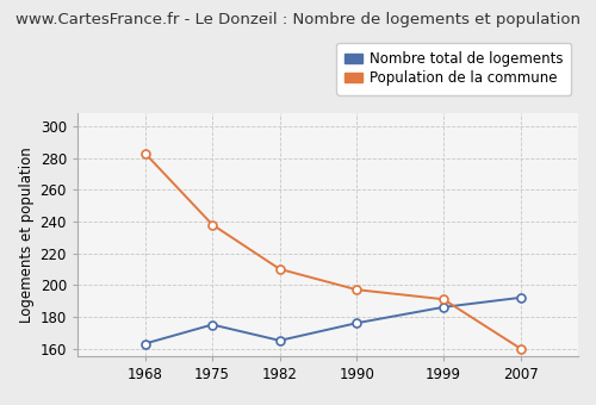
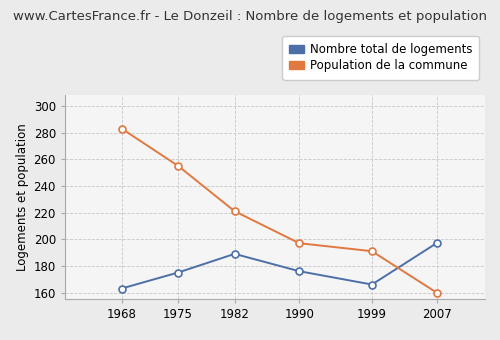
Population de la commune/1975: 238 -> 255
Nombre total de logements/1982: 165 -> 189
Population de la commune/1982: 210 -> 221
Nombre total de logements/1999: 186 -> 166
Nombre total de logements/2007: 192 -> 197
